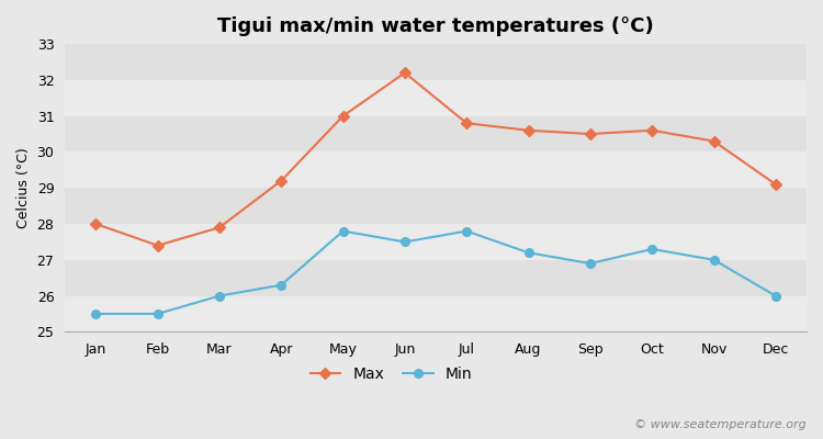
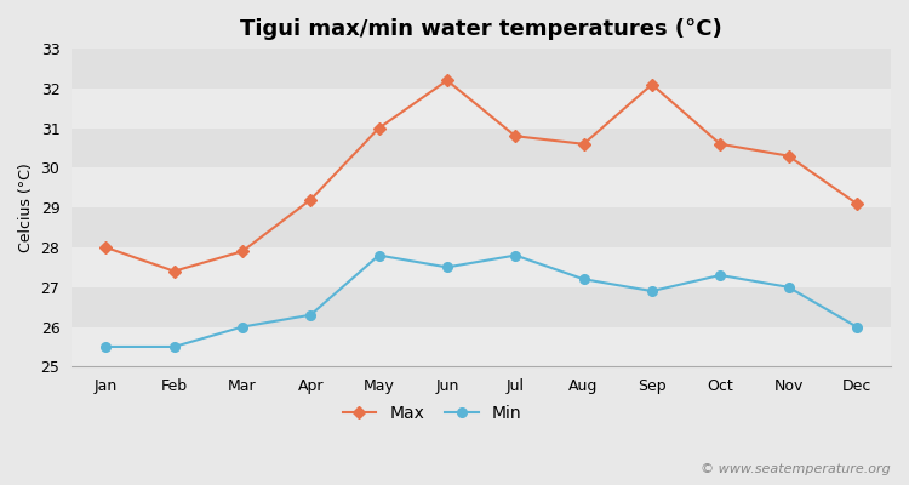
Max/Sep: 30.5 -> 32.1
